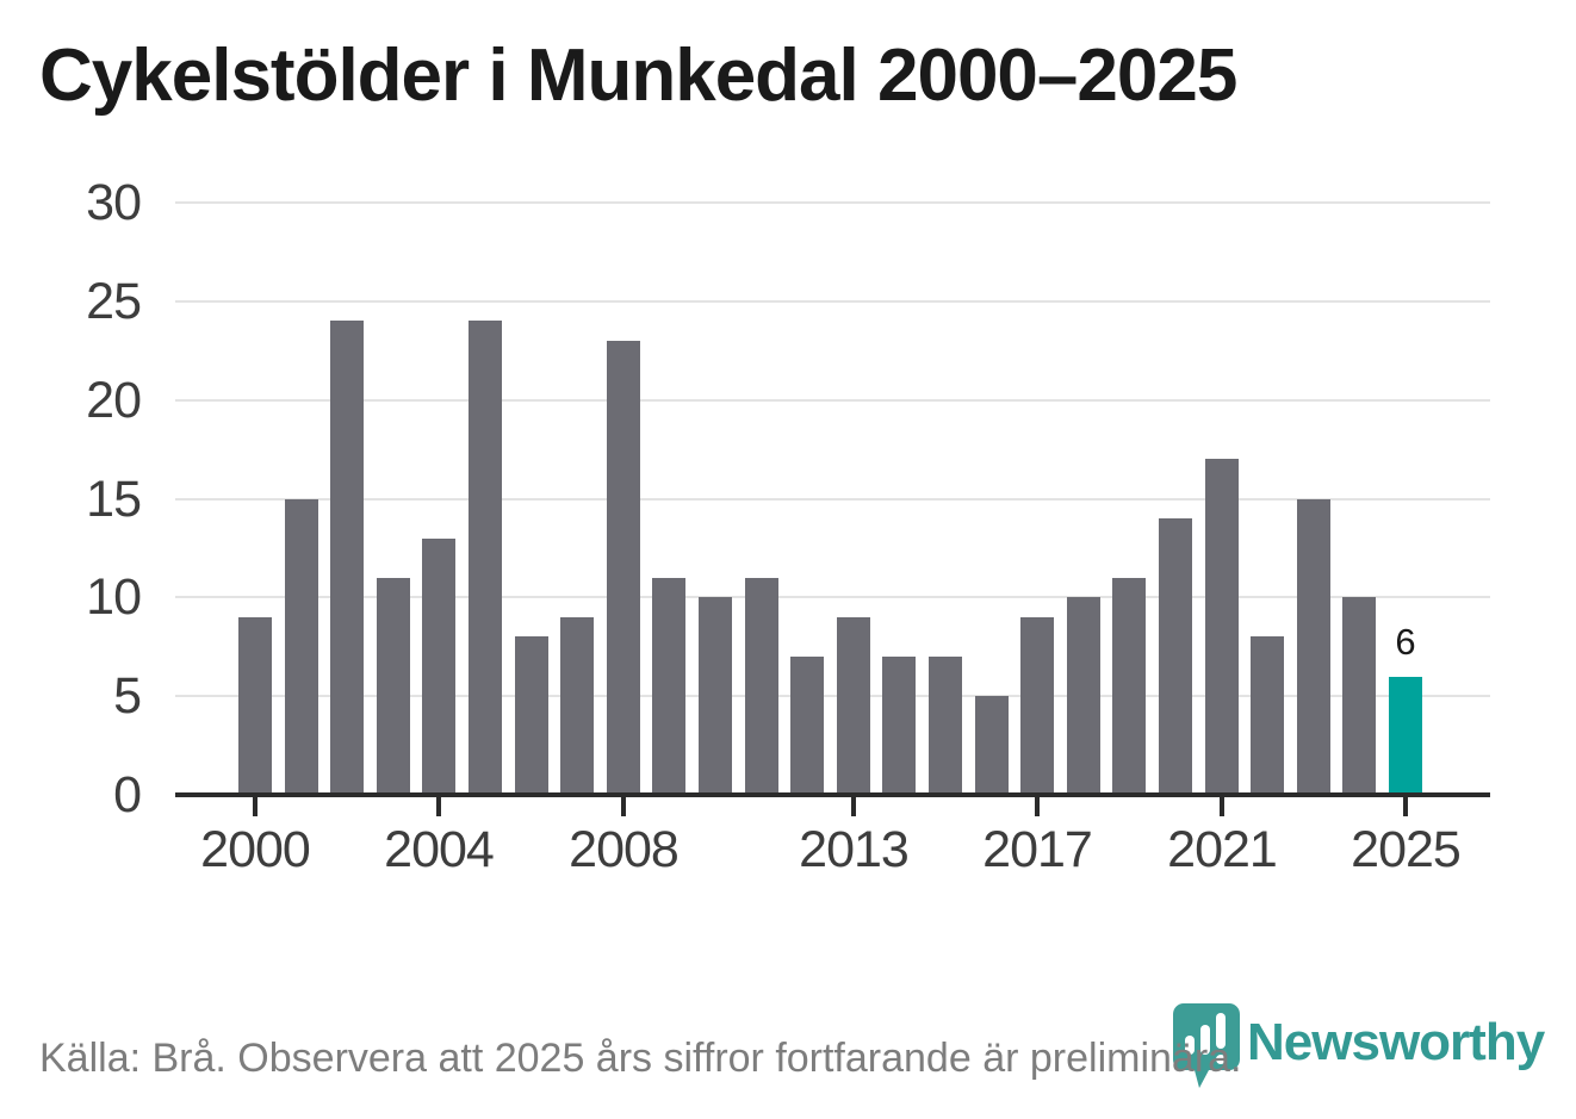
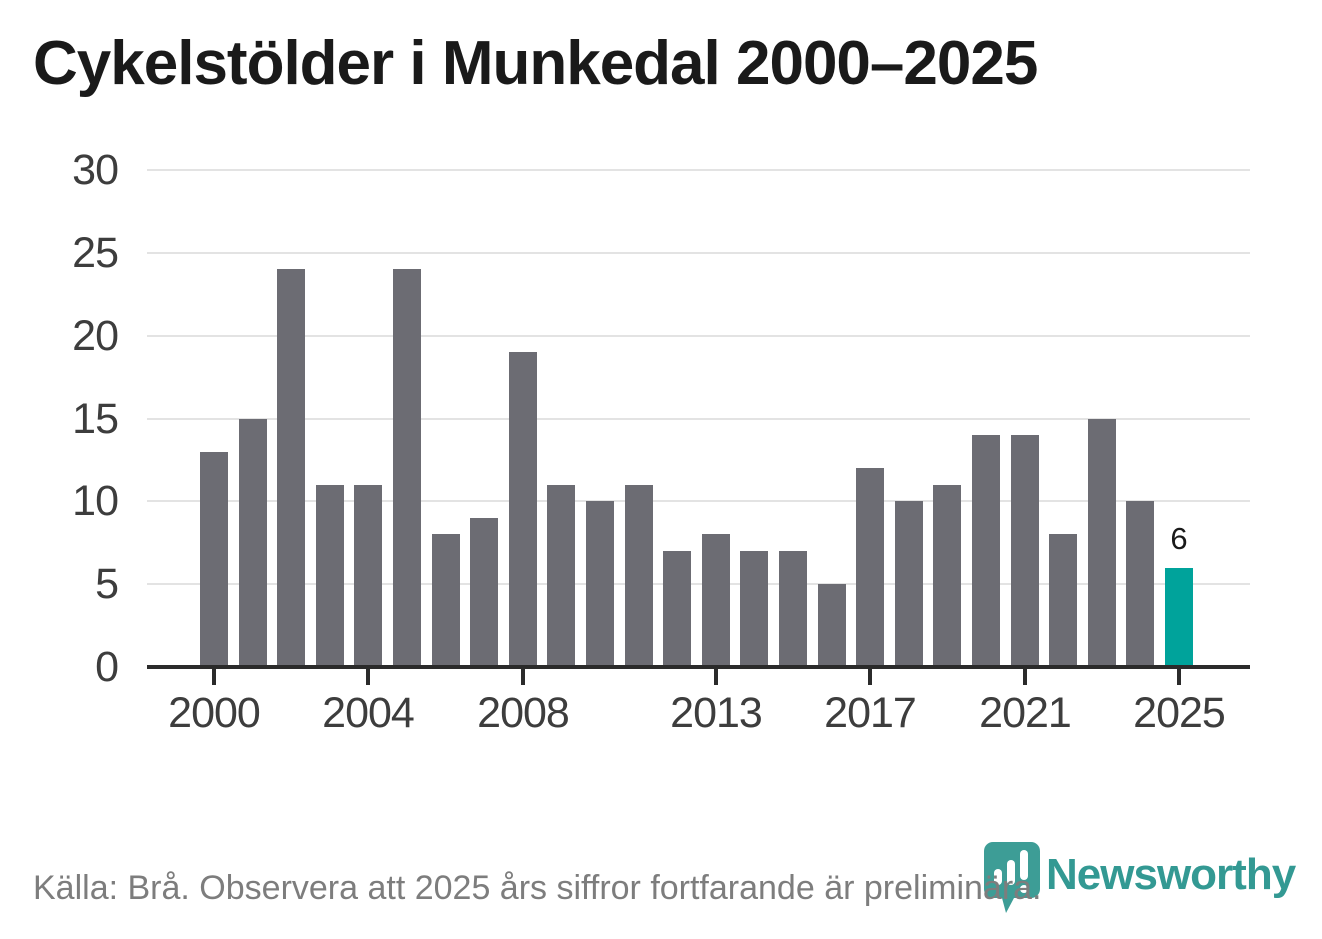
2000: 9 -> 13
2004: 13 -> 11
2008: 23 -> 19
2013: 9 -> 8
2017: 9 -> 12
2021: 17 -> 14
